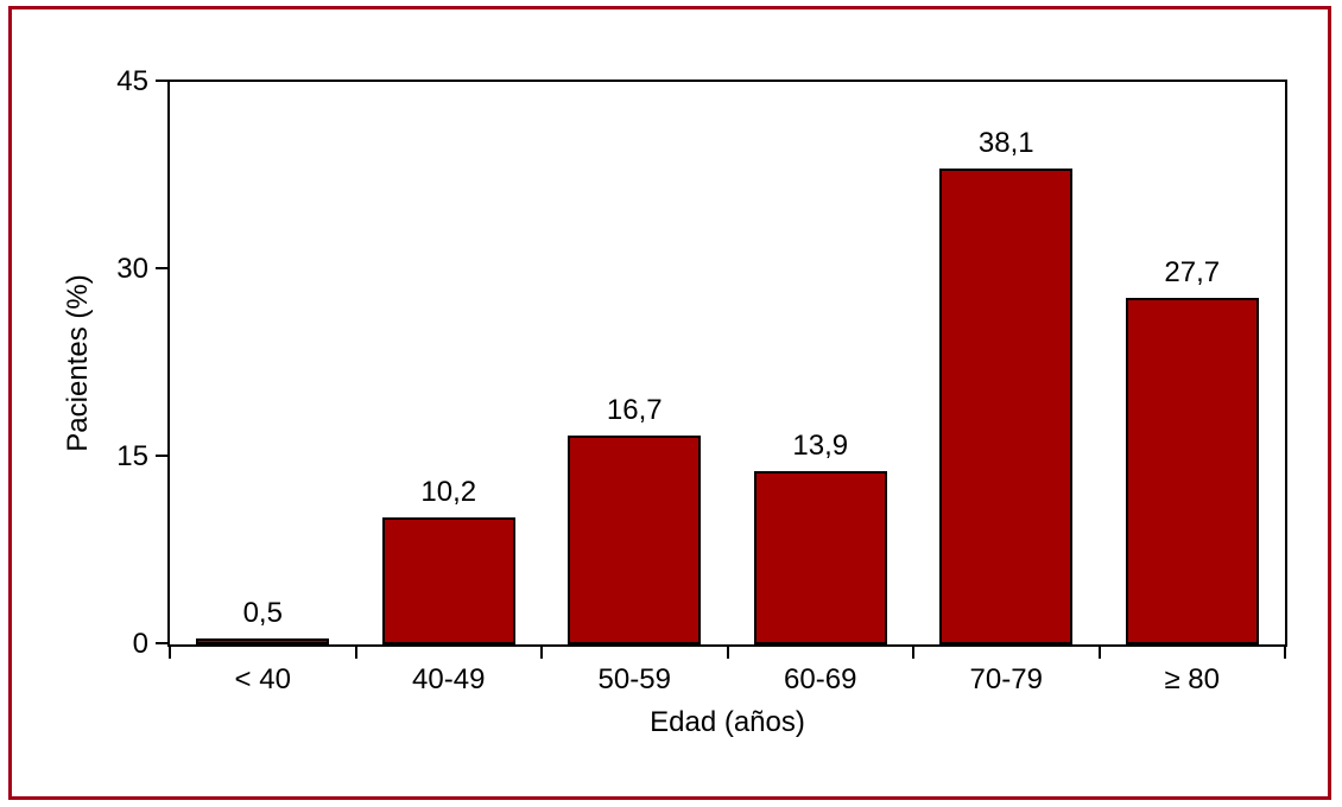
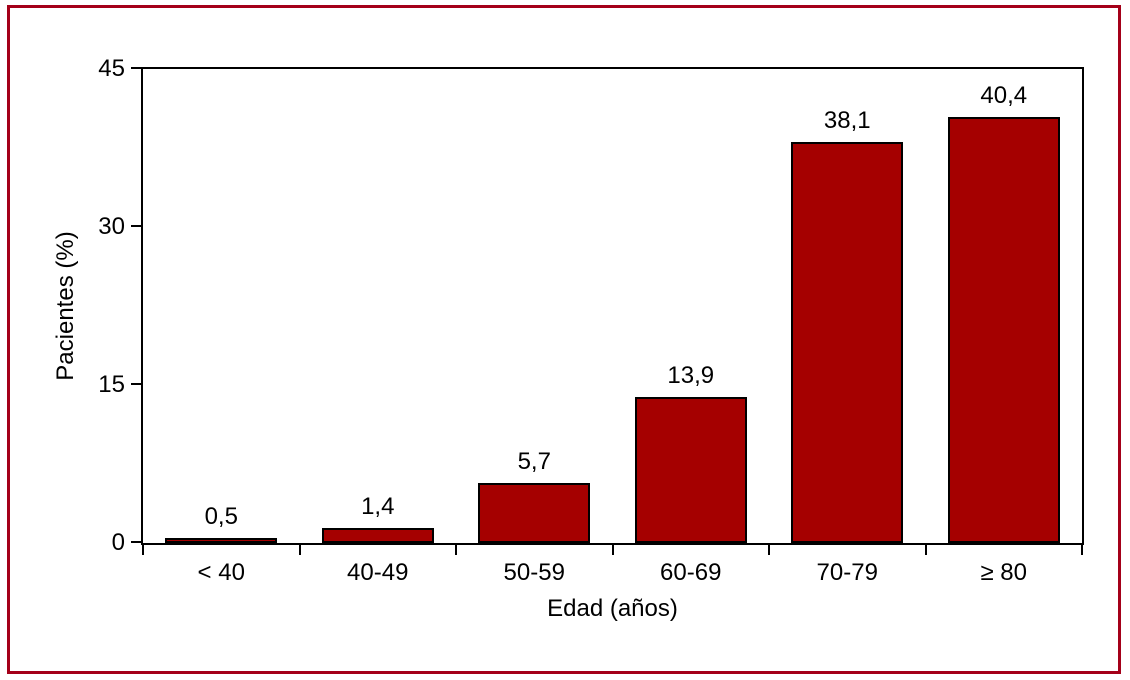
40-49: 10,2 -> 1,4
50-59: 16,7 -> 5,7
≥ 80: 27,7 -> 40,4
